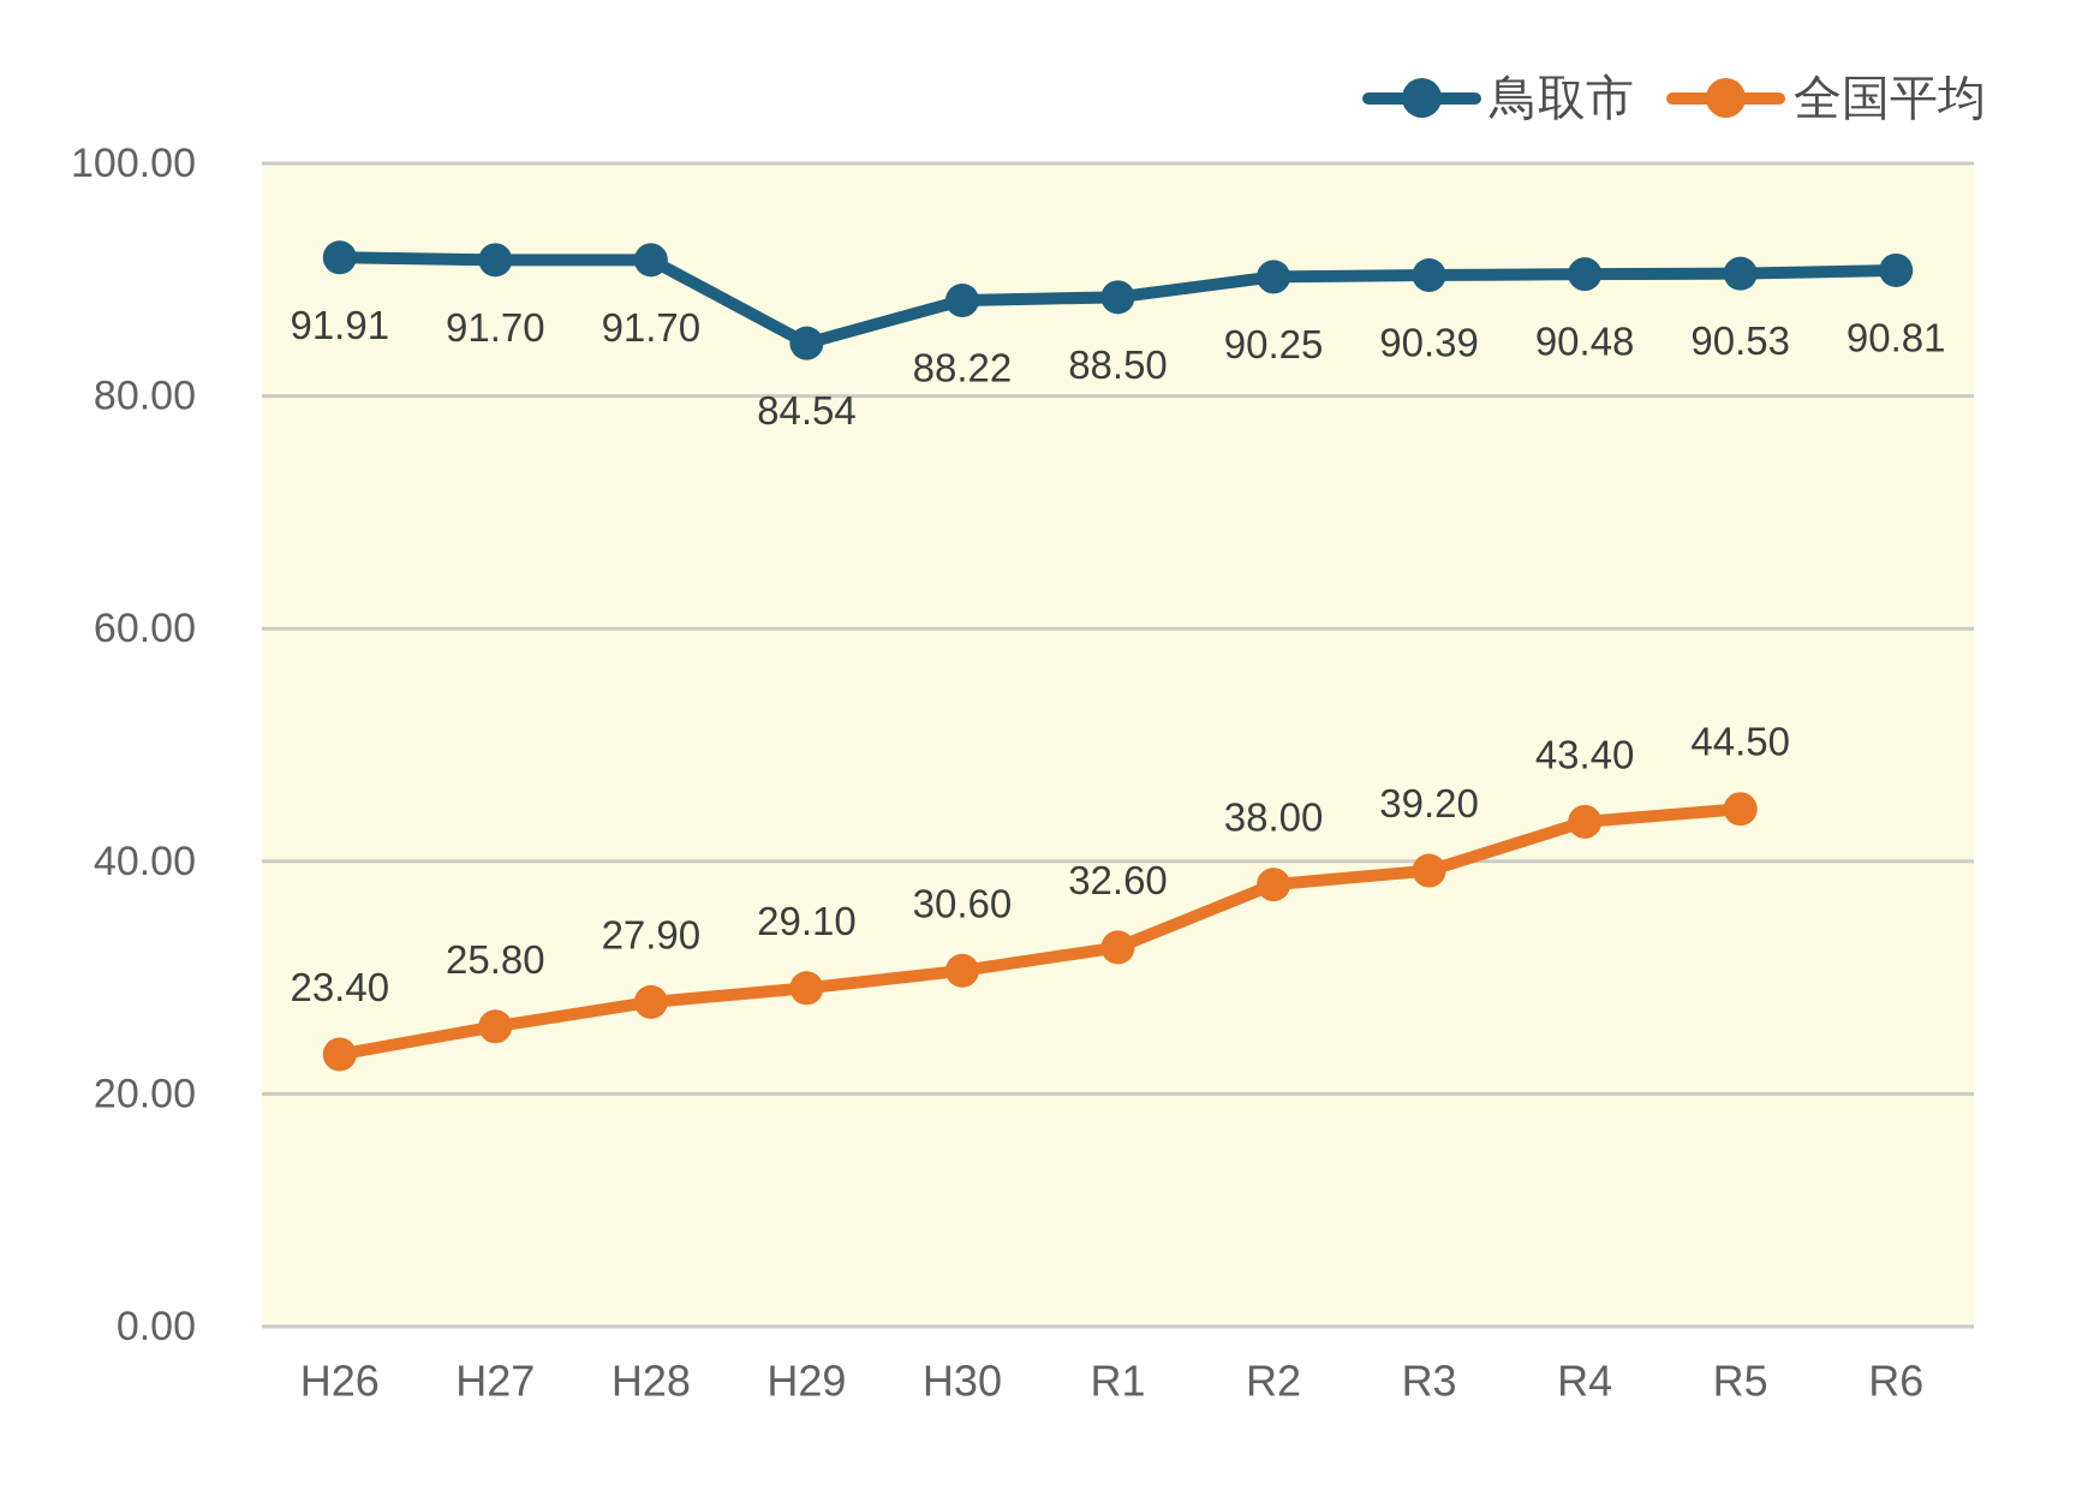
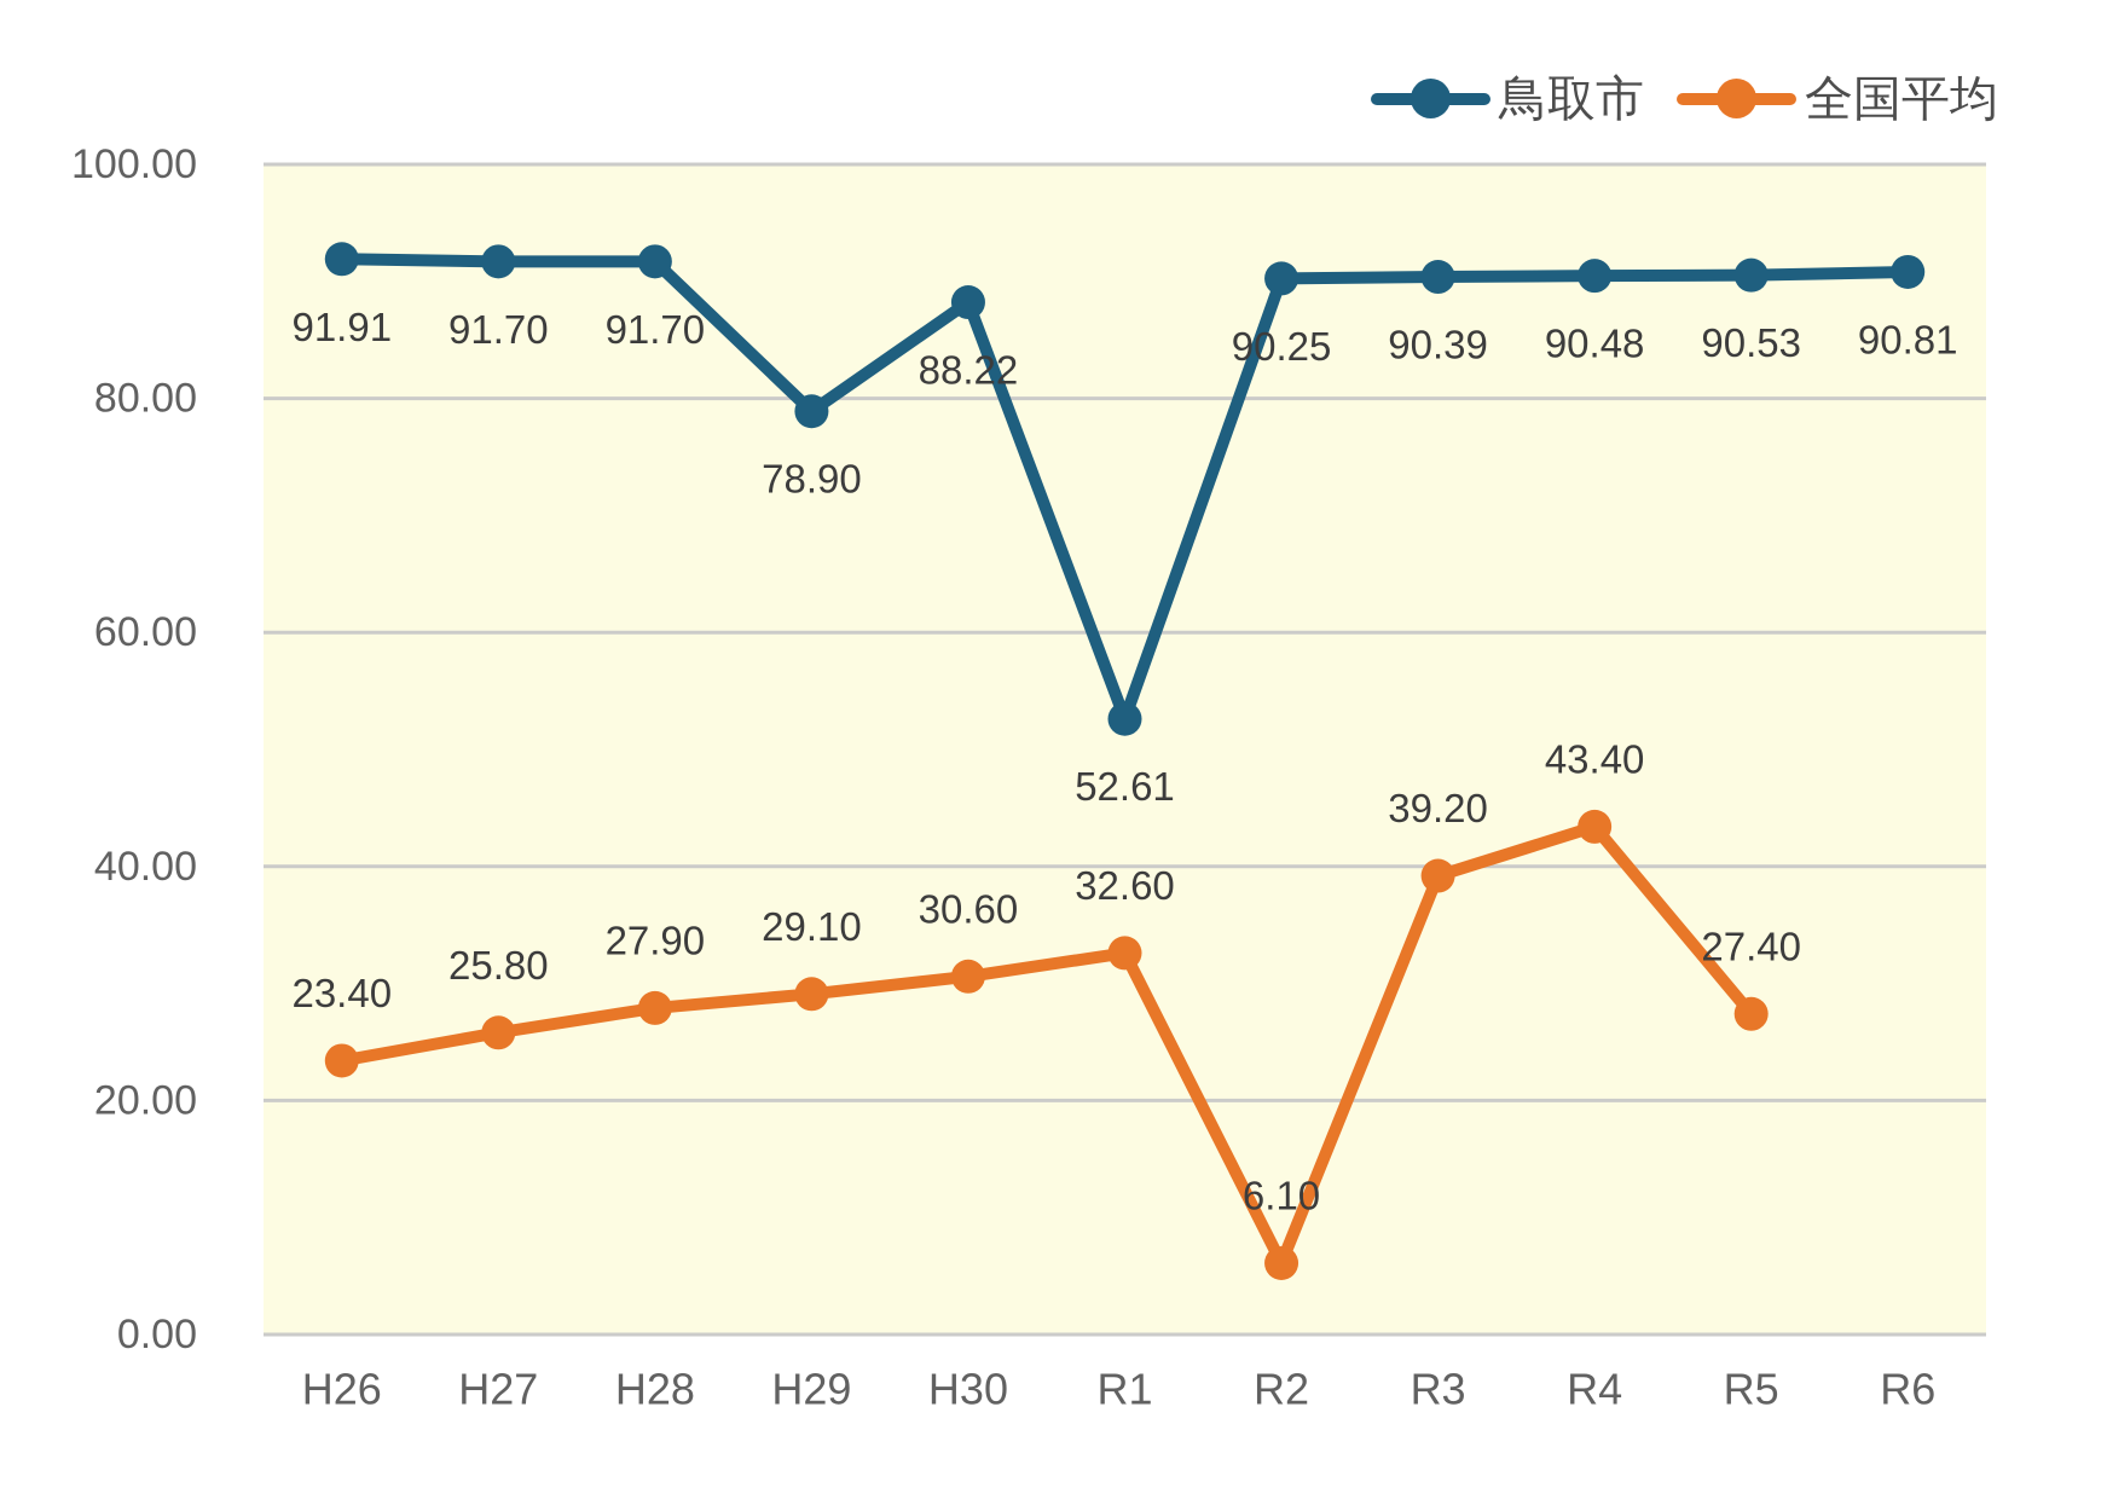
鳥取市/H29: 84.54 -> 78.90
鳥取市/R1: 88.50 -> 52.61
全国平均/R2: 38.00 -> 6.10
全国平均/R5: 44.50 -> 27.40
